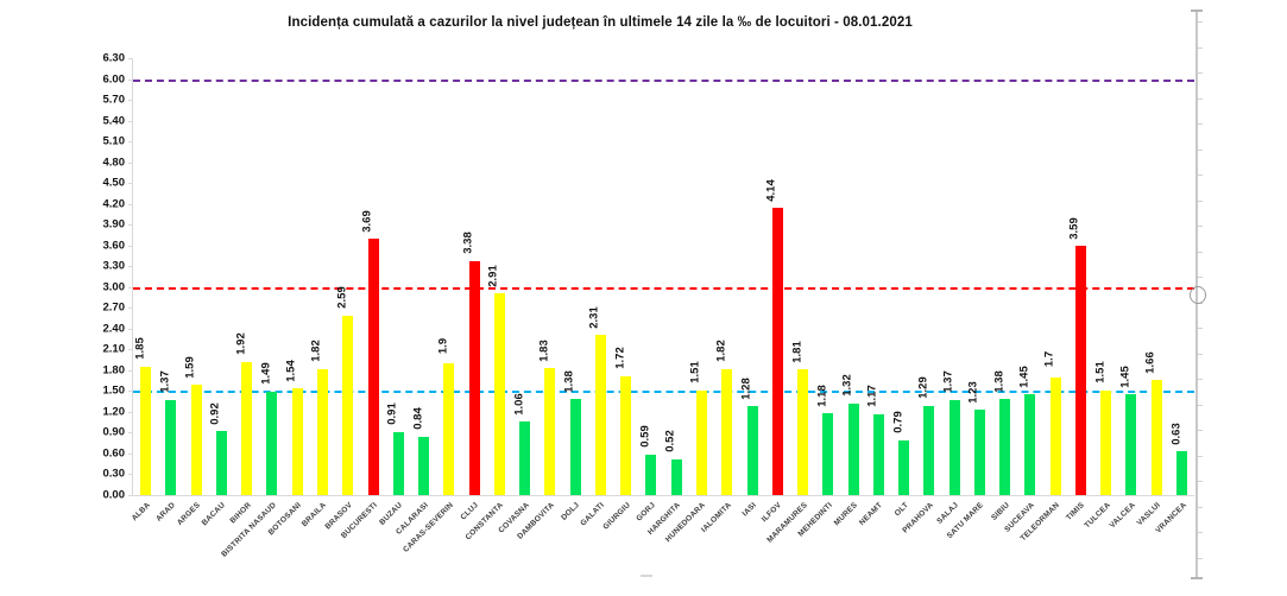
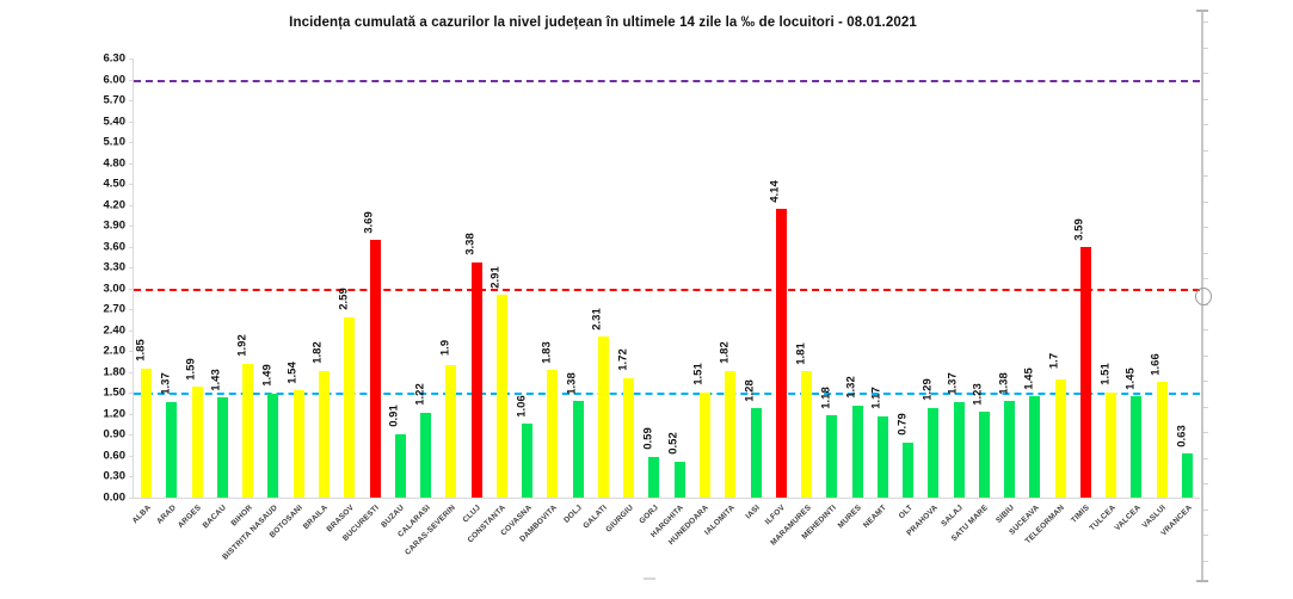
BACAU: 0.92 -> 1.43
CALARASI: 0.84 -> 1.22
